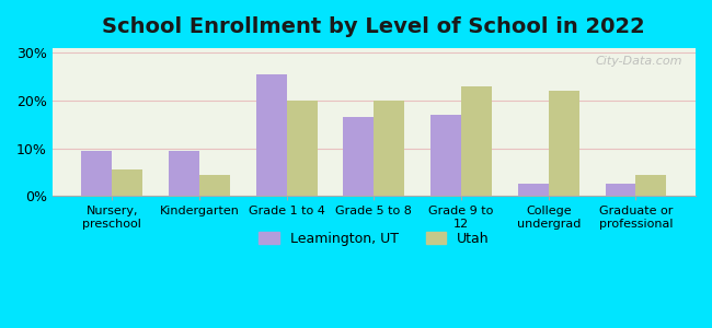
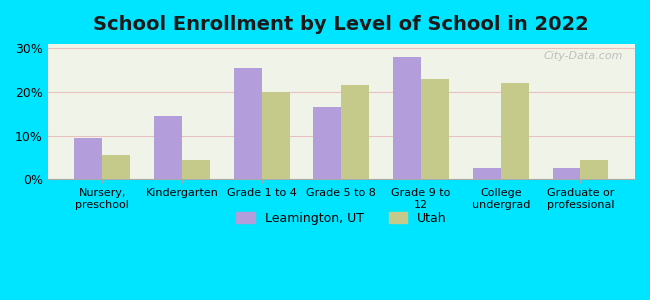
Leamington, UT/Kindergarten: 9.5% -> 14.5%
Utah/Grade 5 to 8: 20.0% -> 21.5%
Leamington, UT/Grade 9 to 12: 17.0% -> 28.0%
